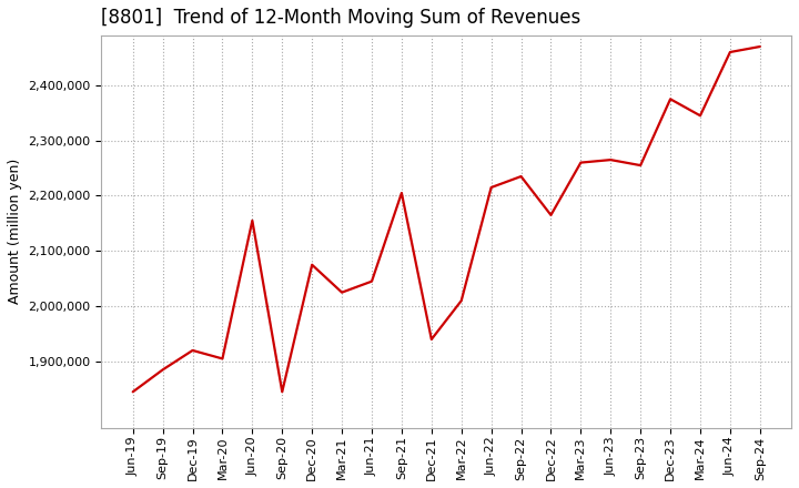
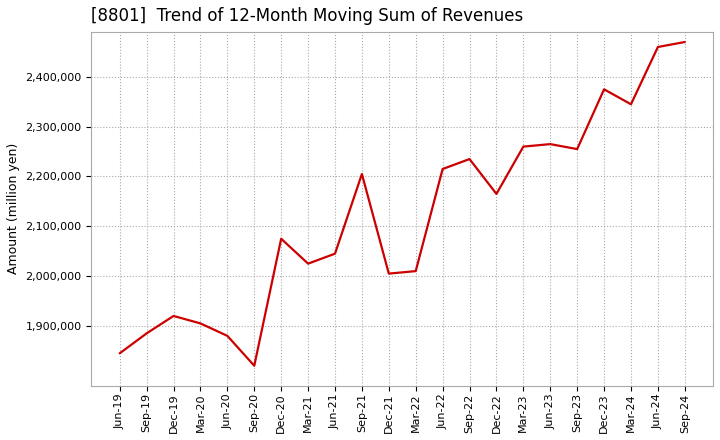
Jun-20: 2,155,000 -> 1,880,000
Sep-20: 1,845,000 -> 1,820,000
Dec-21: 1,940,000 -> 2,005,000
